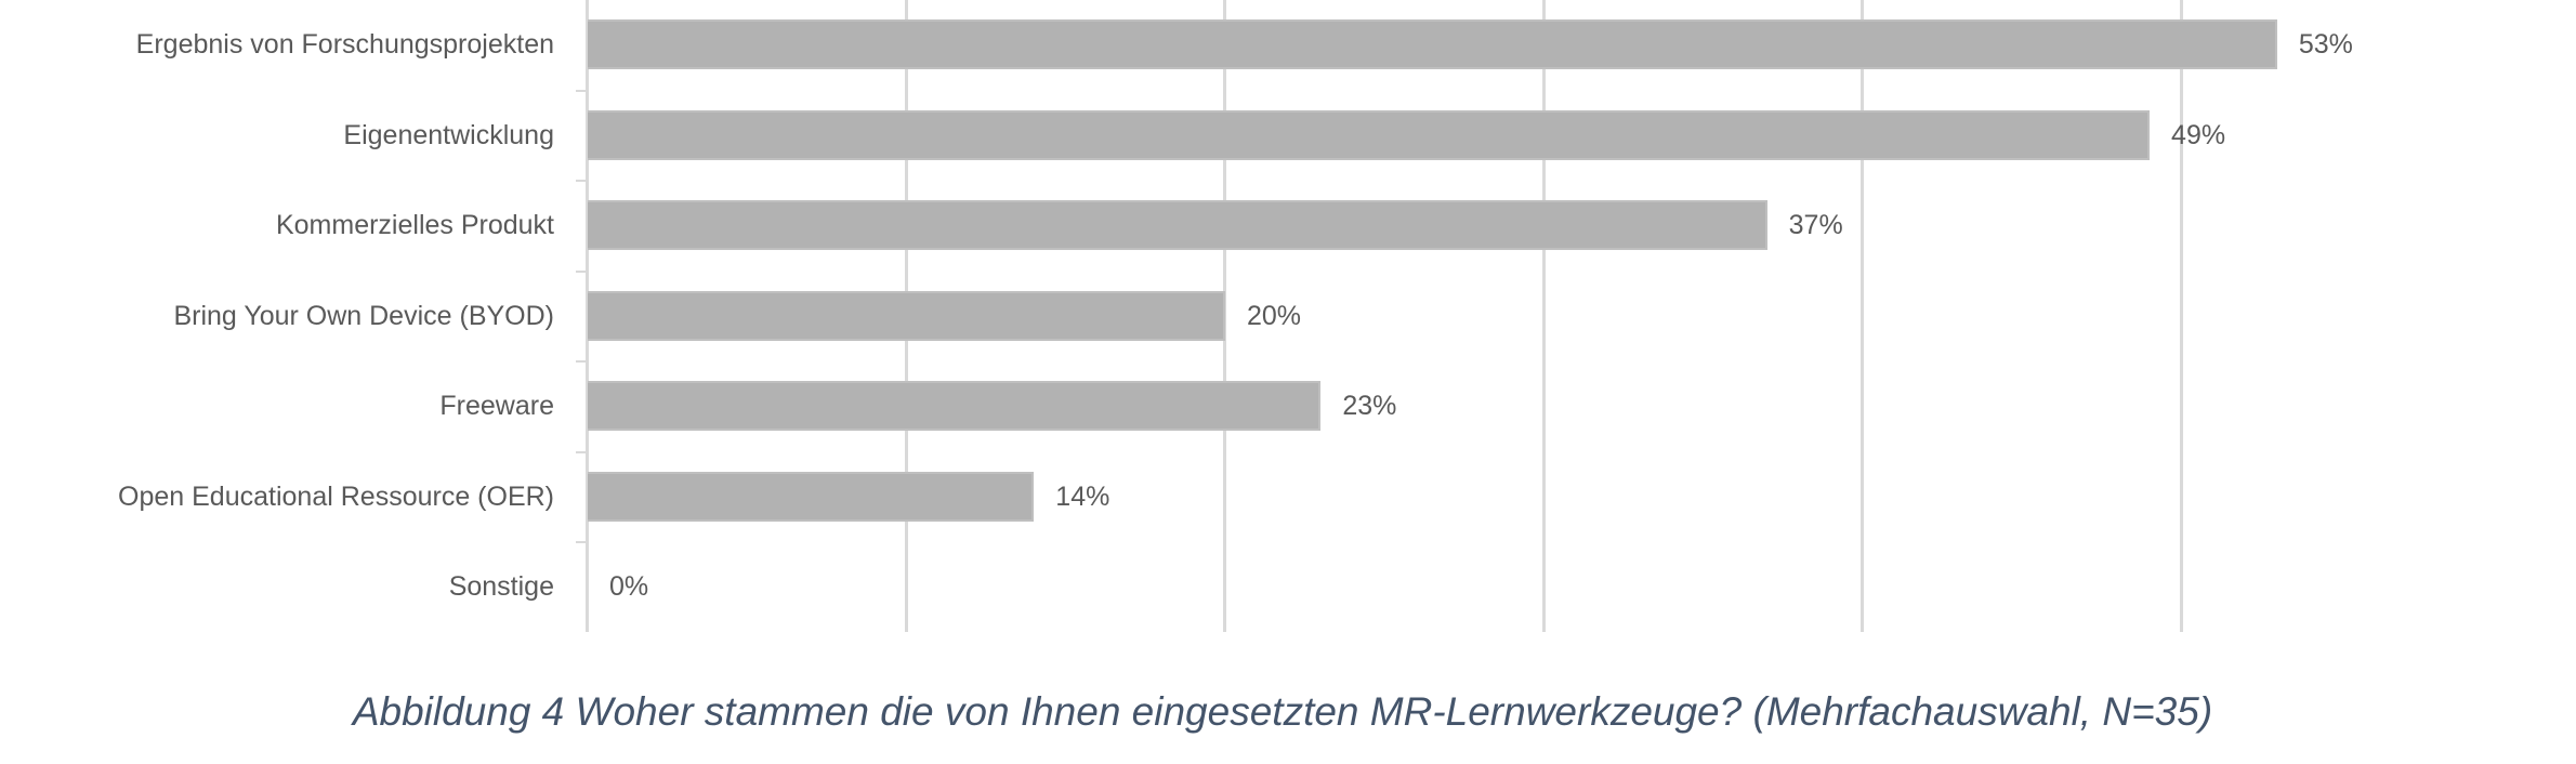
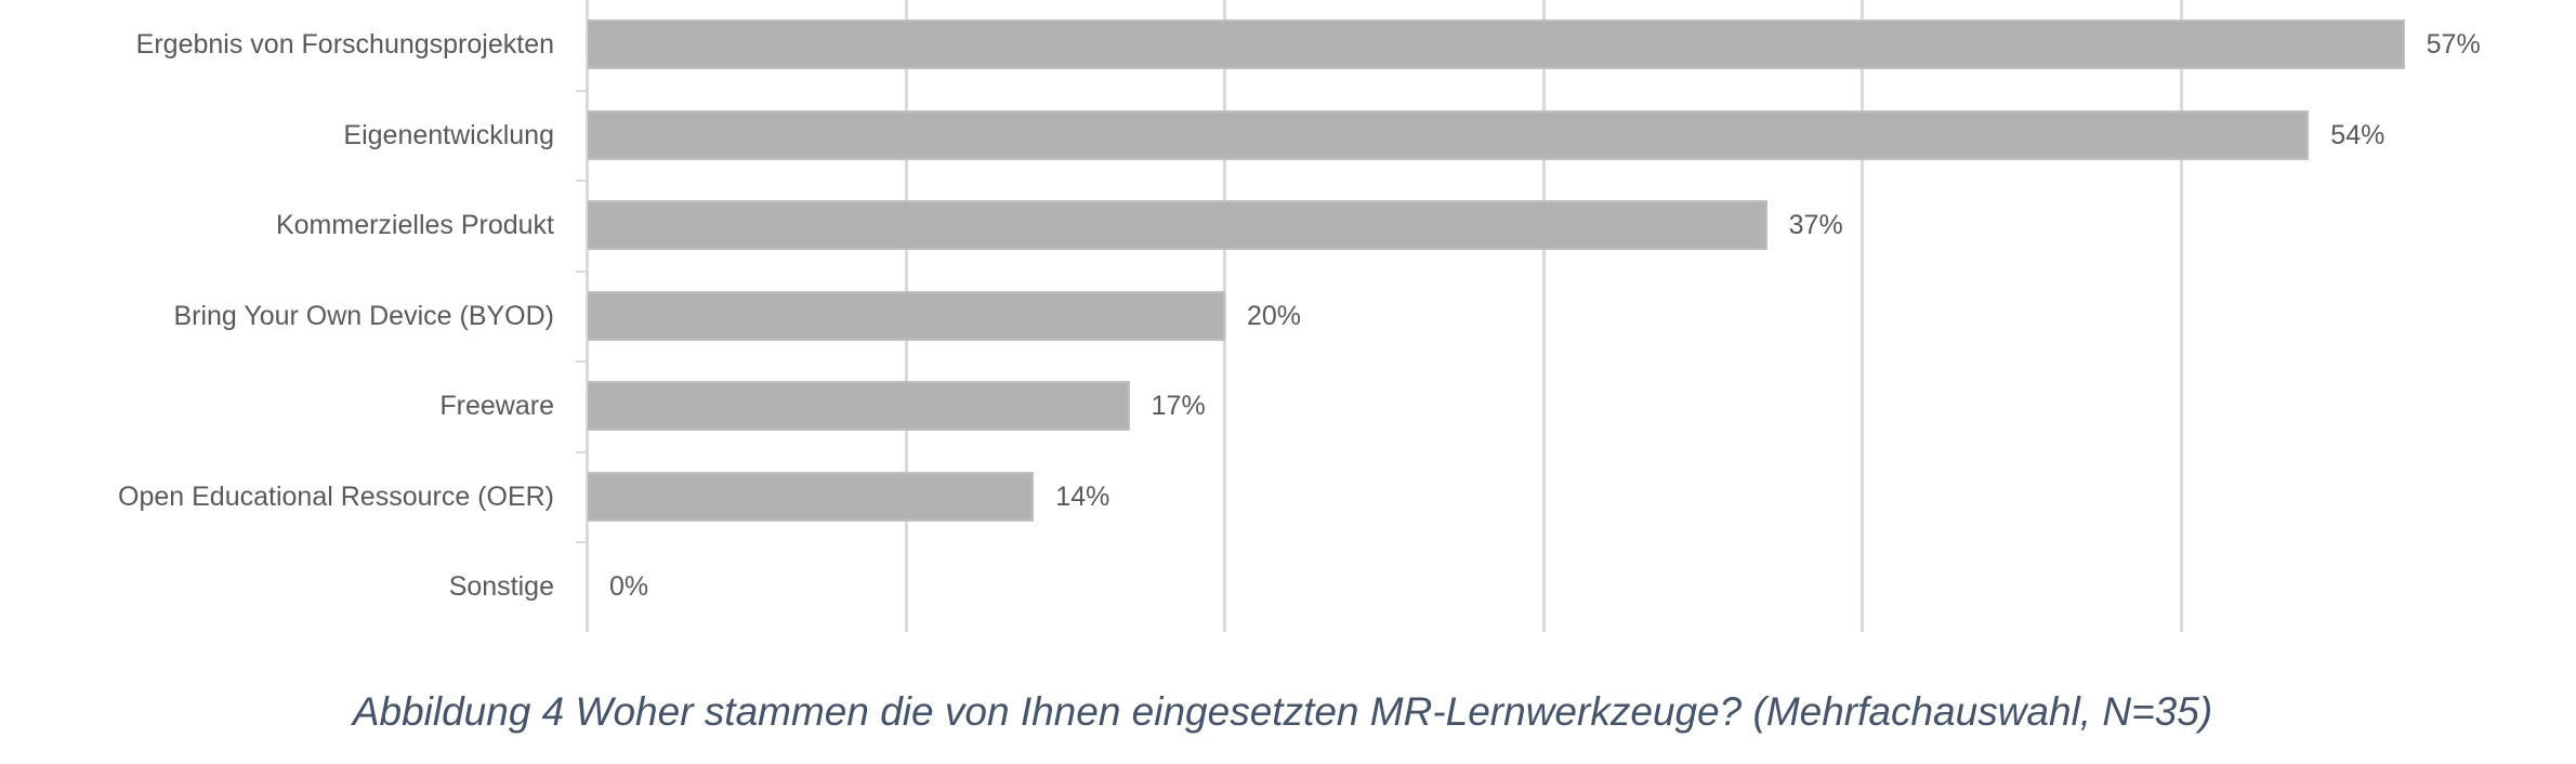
Ergebnis von Forschungsprojekten: 53% -> 57%
Eigenentwicklung: 49% -> 54%
Freeware: 23% -> 17%
